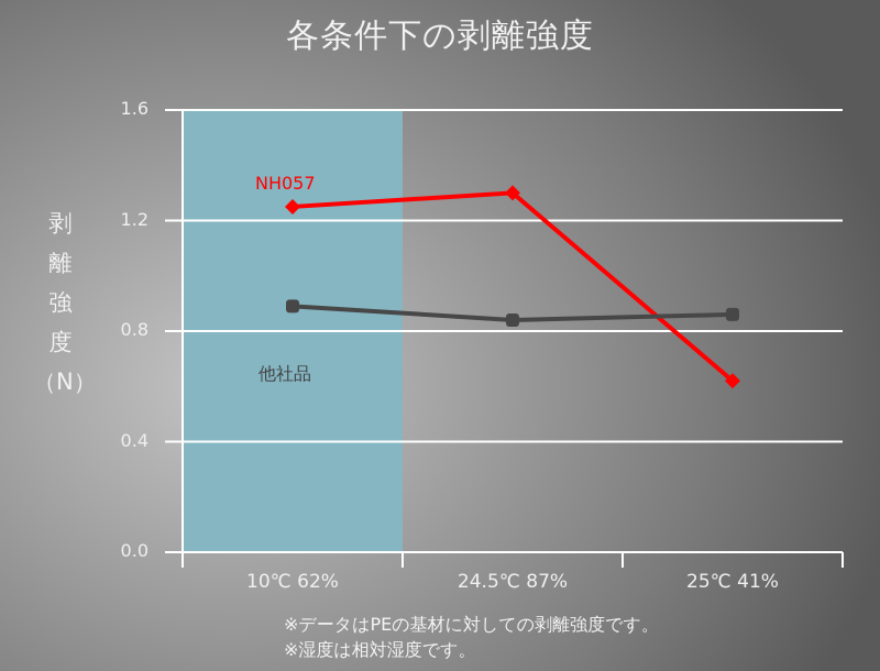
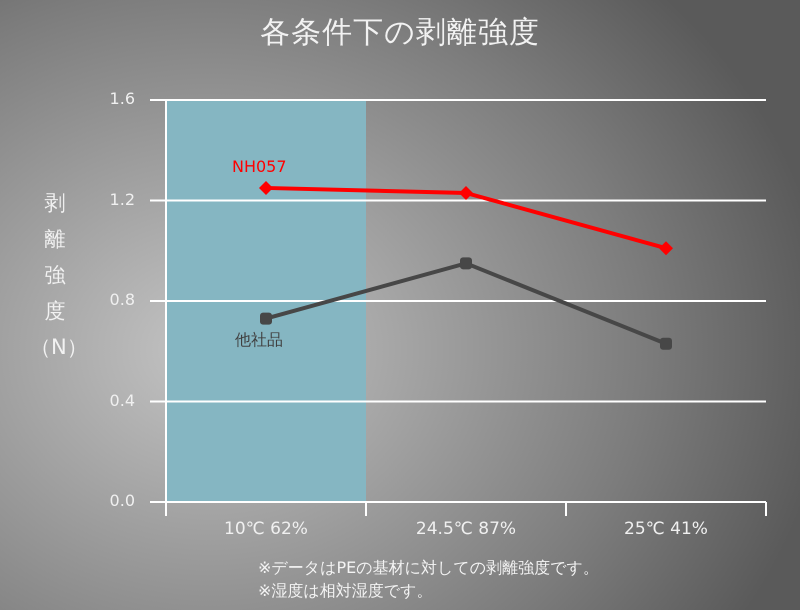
他社品/10℃ 62%: 0.89 -> 0.73
NH057/24.5℃ 87%: 1.30 -> 1.23
他社品/24.5℃ 87%: 0.84 -> 0.95
NH057/25℃ 41%: 0.62 -> 1.01
他社品/25℃ 41%: 0.86 -> 0.63
